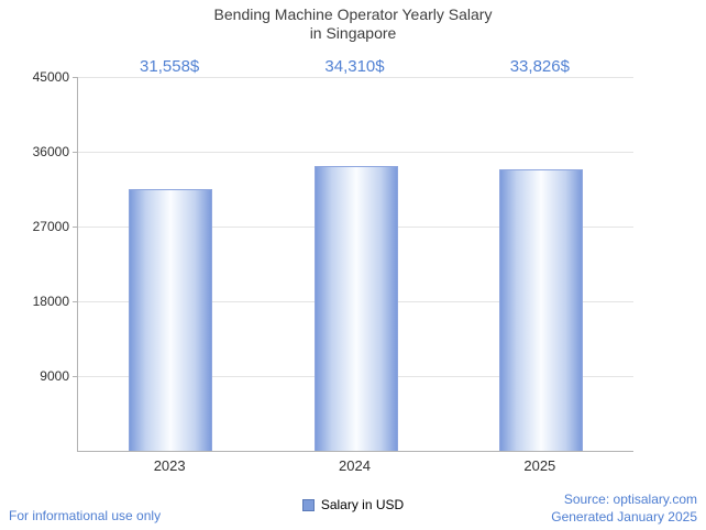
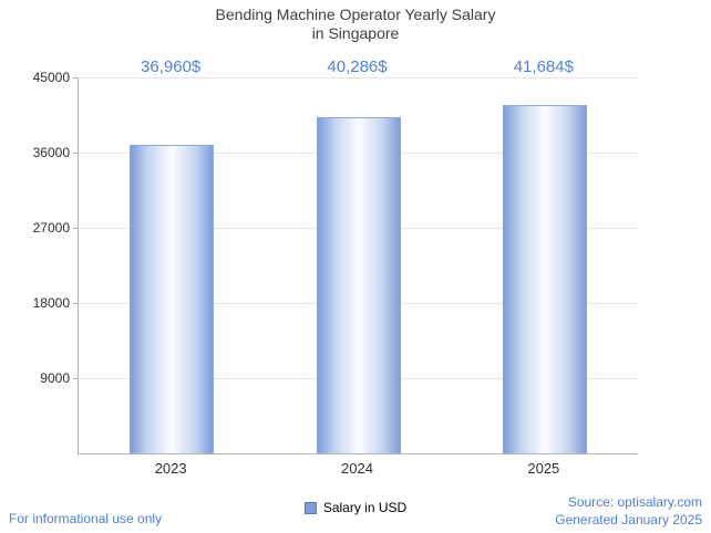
2023: 31,558 -> 36,960
2024: 34,310 -> 40,286
2025: 33,826 -> 41,684
